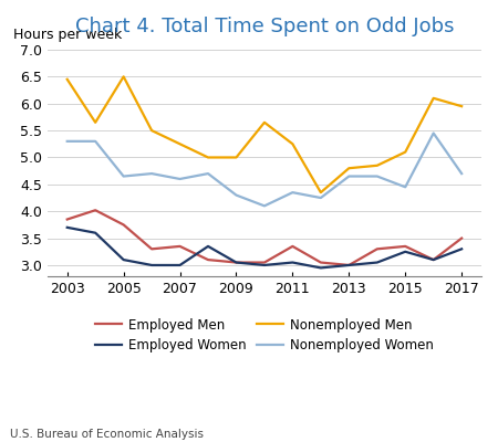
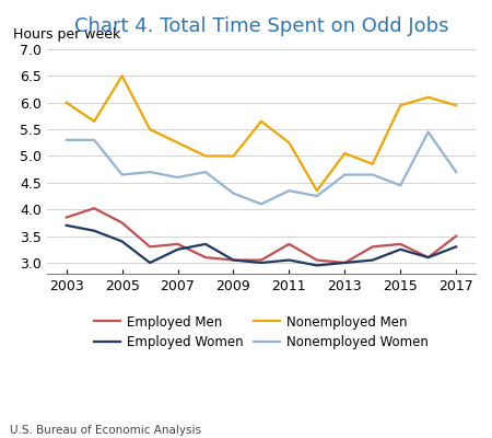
Nonemployed Men/2003: 6.45 -> 6.00
Employed Women/2005: 3.10 -> 3.40
Employed Women/2007: 3.00 -> 3.25
Nonemployed Men/2013: 4.80 -> 5.05
Nonemployed Men/2015: 5.10 -> 5.95
